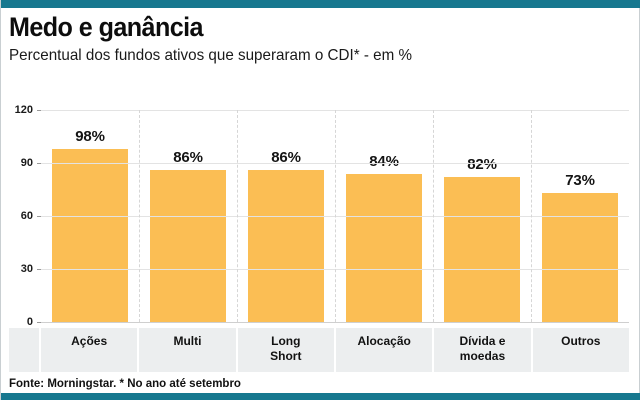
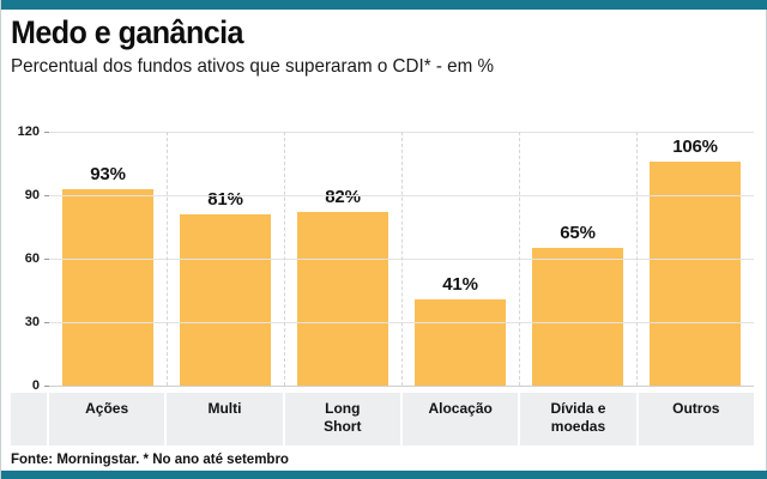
Ações: 98% -> 93%
Multi: 86% -> 81%
Long Short: 86% -> 82%
Alocação: 84% -> 41%
Dívida e moedas: 82% -> 65%
Outros: 73% -> 106%
